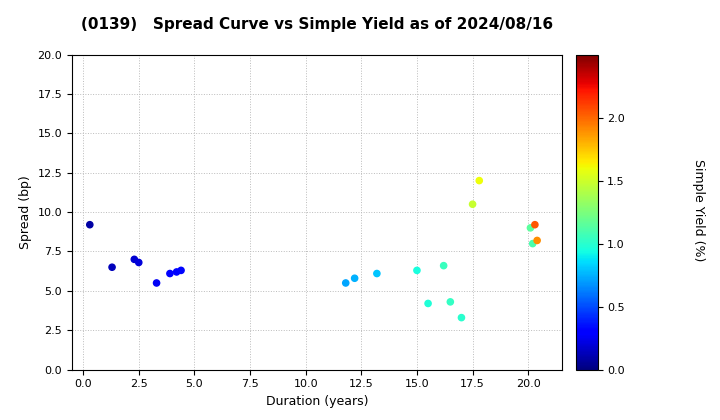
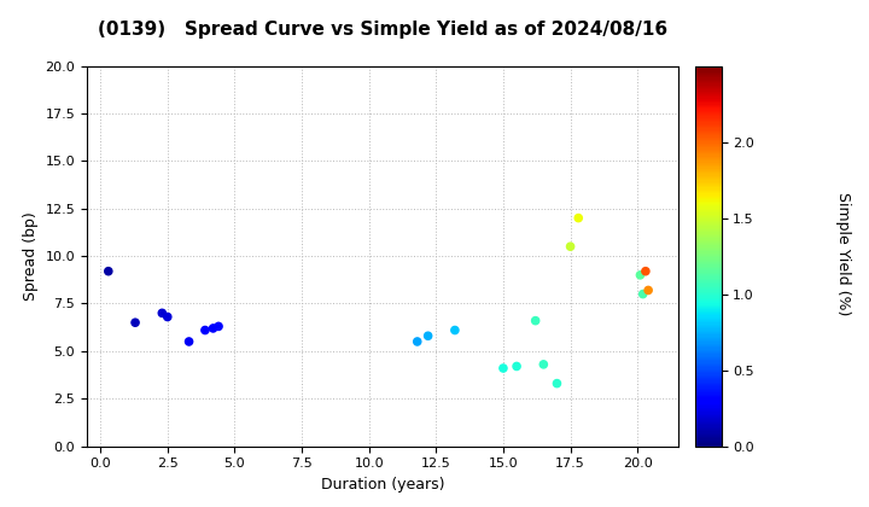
15.0: 6.3 -> 4.1
